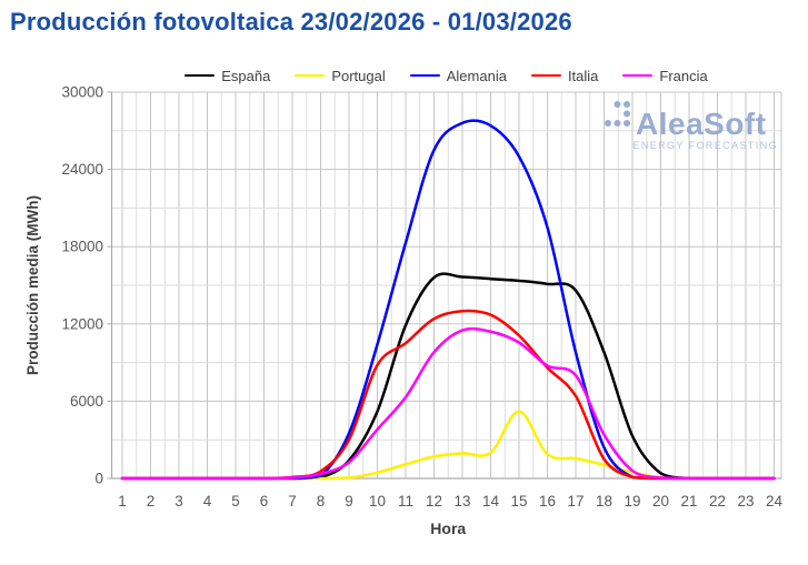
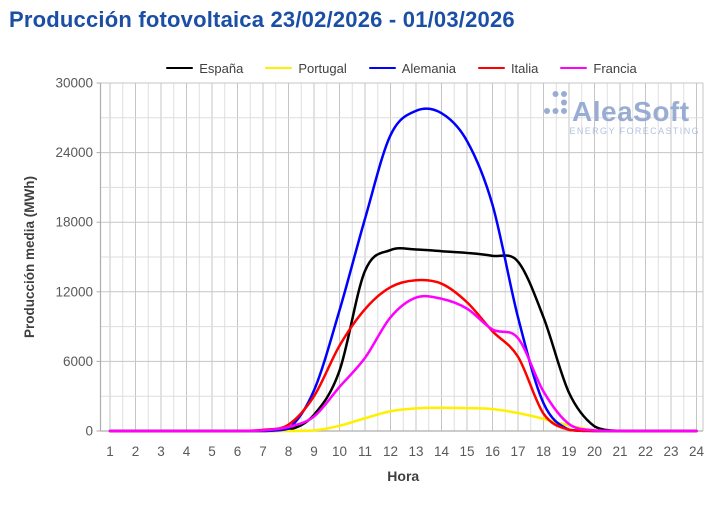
Italia/10: 8800 -> 7400
España/11: 11900 -> 13800
Portugal/15: 5200 -> 2000
